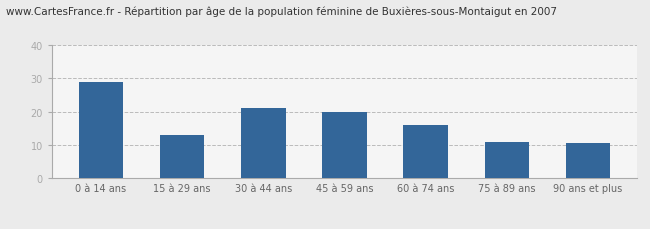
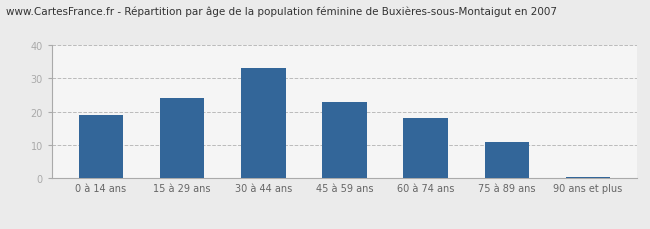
0 à 14 ans: 29.0 -> 19.0
15 à 29 ans: 13.0 -> 24.0
30 à 44 ans: 21.0 -> 33.0
45 à 59 ans: 20.0 -> 23.0
60 à 74 ans: 16.0 -> 18.0
90 ans et plus: 10.5 -> 0.5
